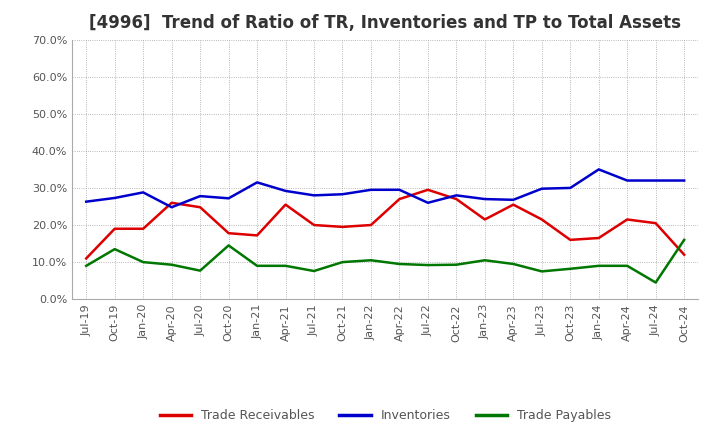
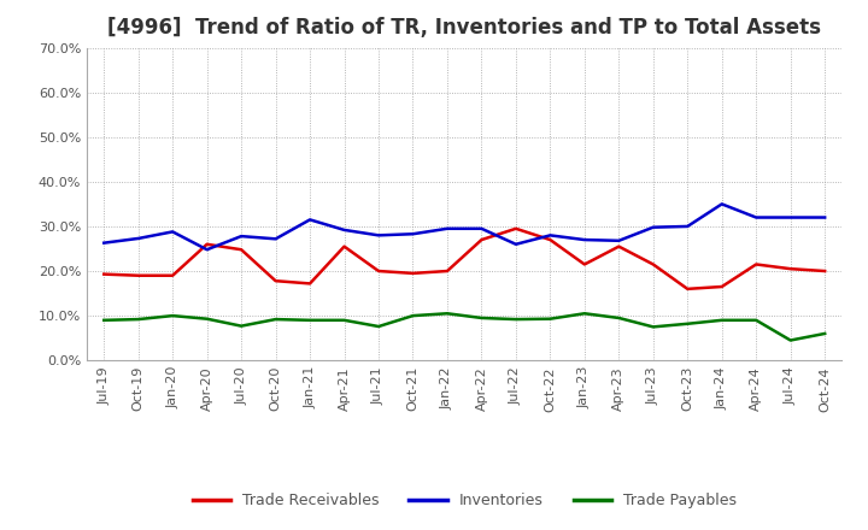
Trade Receivables/Jul-19: 11.0% -> 19.3%
Trade Payables/Oct-19: 13.5% -> 9.2%
Trade Payables/Oct-20: 14.5% -> 9.2%
Trade Receivables/Oct-24: 12.0% -> 20.0%
Trade Payables/Oct-24: 16.0% -> 6.0%
